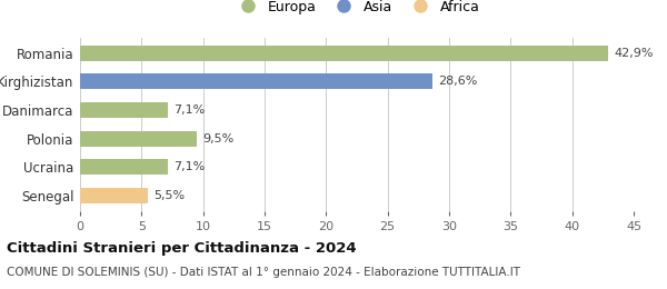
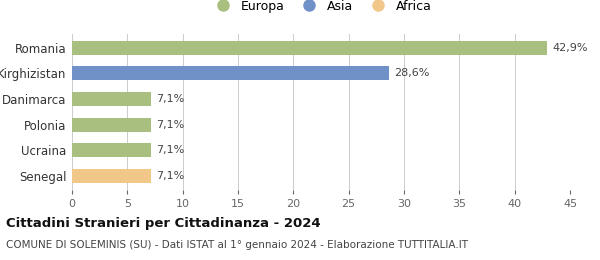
Polonia: 9,5% -> 7,1%
Senegal: 5,5% -> 7,1%
